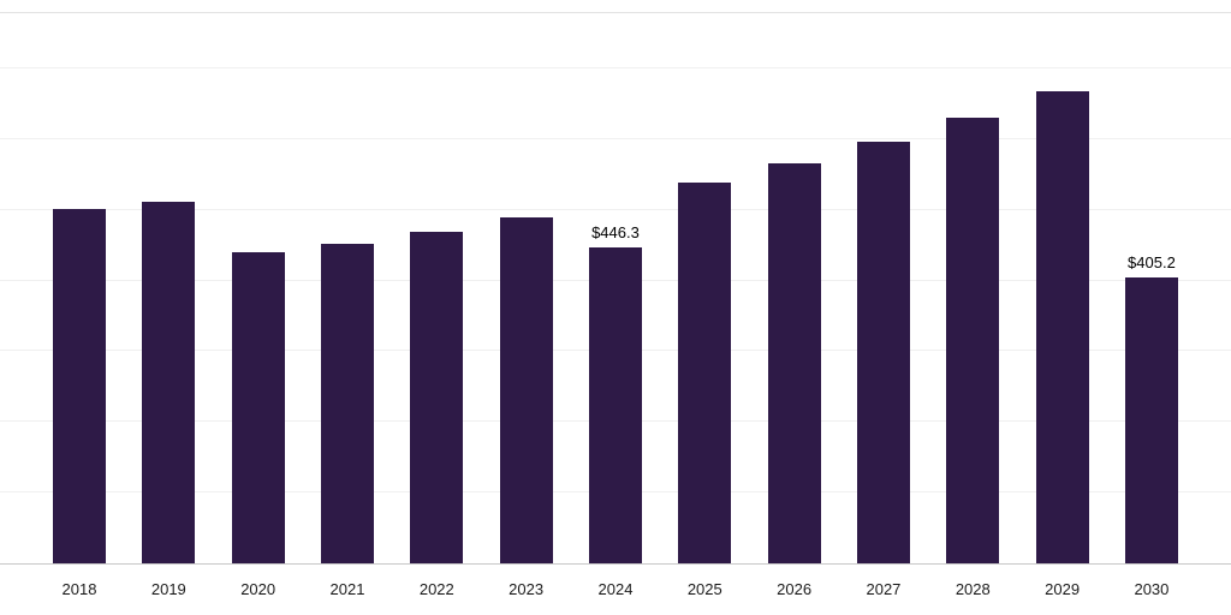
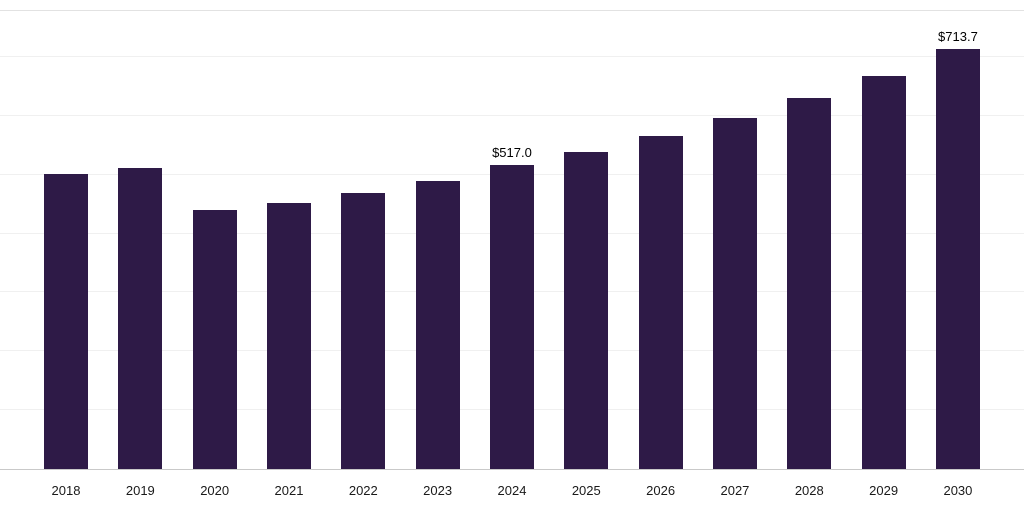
2024: $446.3 -> $517.0
2030: $405.2 -> $713.7
